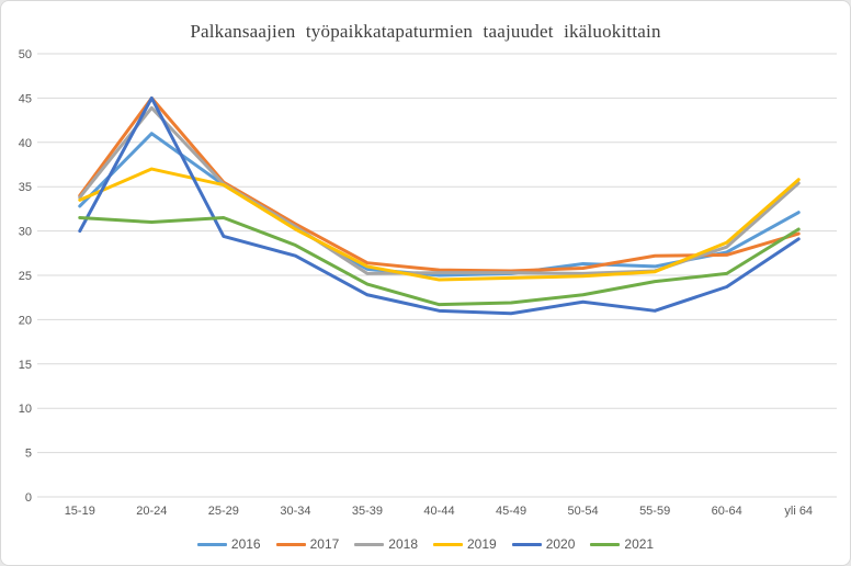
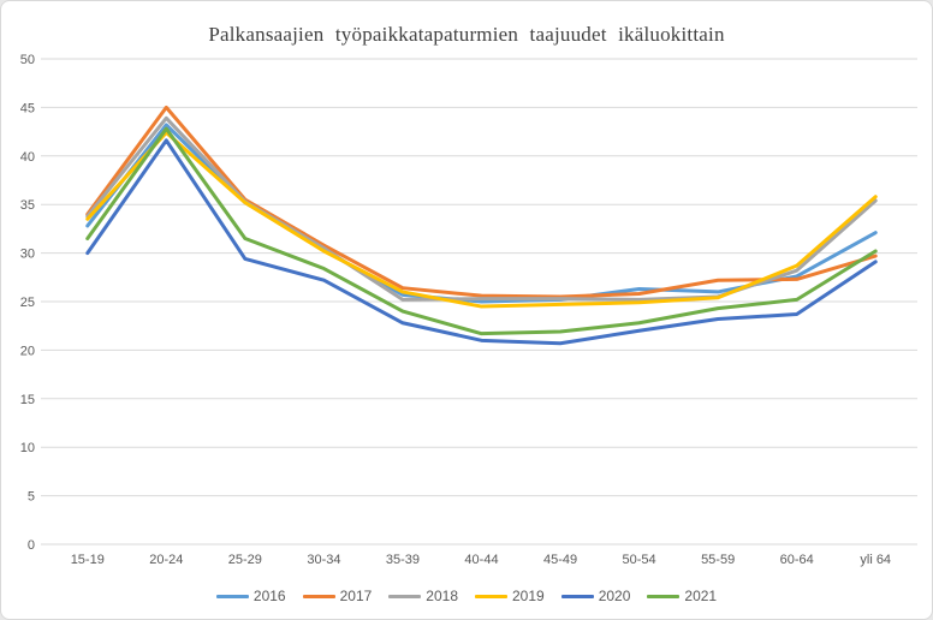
2016/20-24: 41 -> 43
2019/20-24: 37 -> 42
2020/20-24: 45 -> 42
2021/20-24: 31 -> 43
2020/55-59: 21 -> 23
